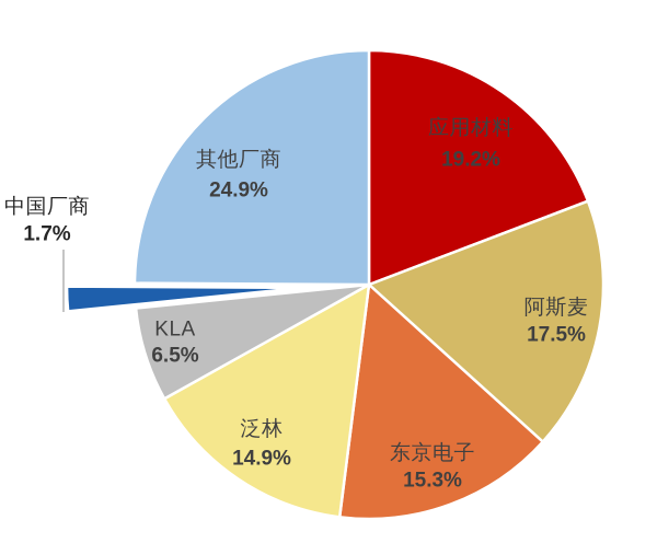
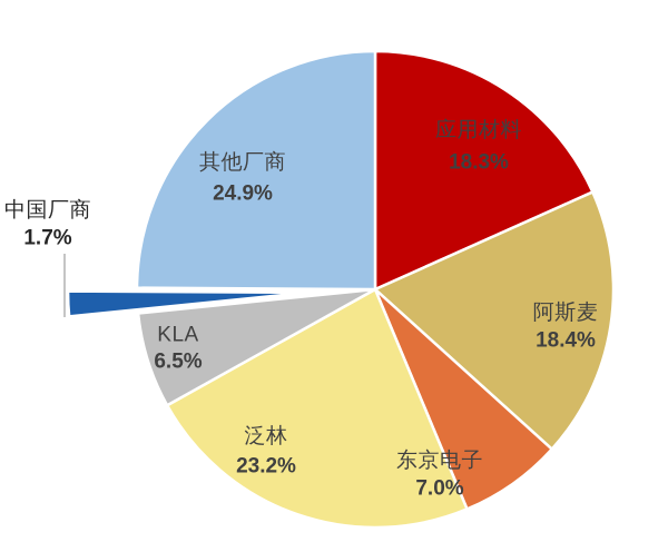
应用材料: 19.2% -> 18.3%
阿斯麦: 17.5% -> 18.4%
东京电子: 15.3% -> 7.0%
泛林: 14.9% -> 23.2%
